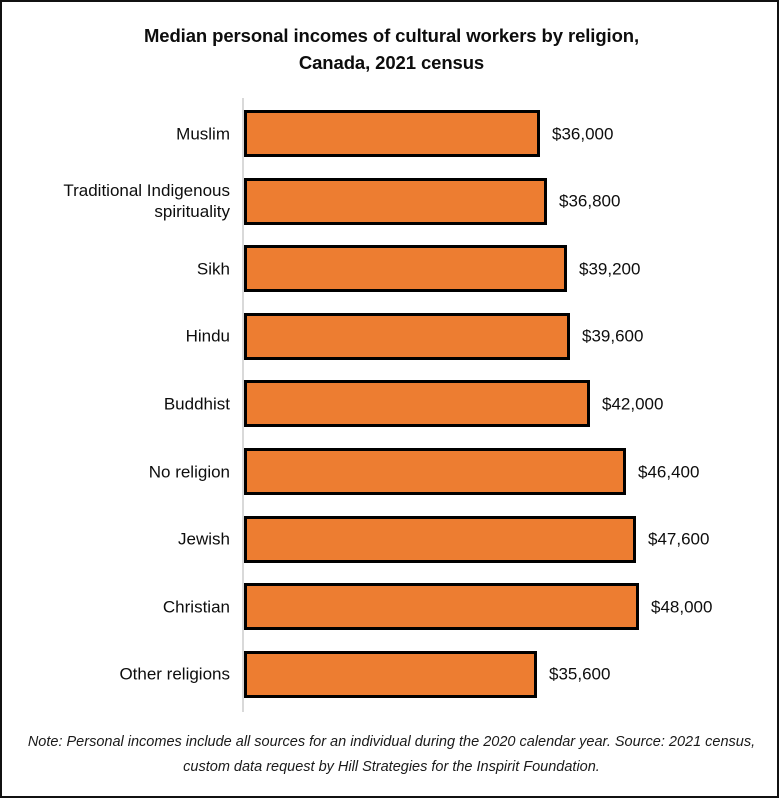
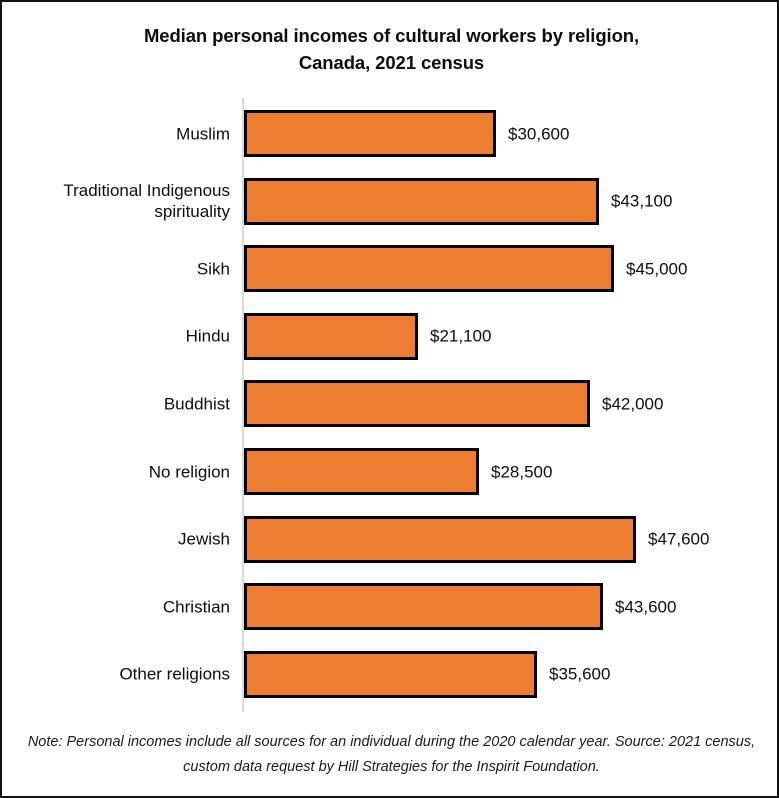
Muslim: $36,000 -> $30,600
Traditional Indigenous spirituality: $36,800 -> $43,100
Sikh: $39,200 -> $45,000
Hindu: $39,600 -> $21,100
No religion: $46,400 -> $28,500
Christian: $48,000 -> $43,600
